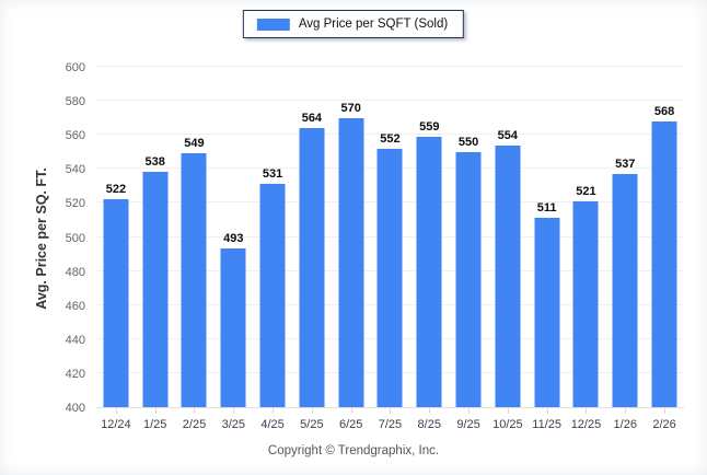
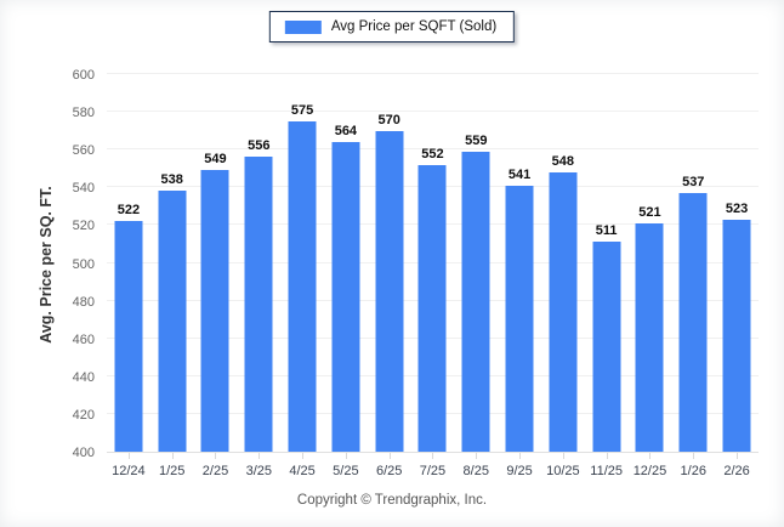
3/25: 493 -> 556
4/25: 531 -> 575
9/25: 550 -> 541
10/25: 554 -> 548
2/26: 568 -> 523
